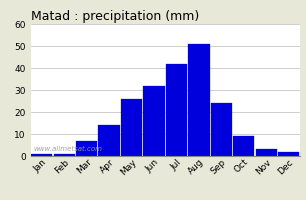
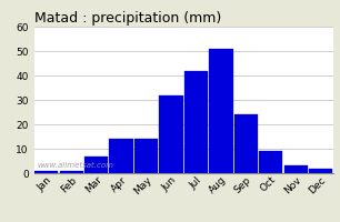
May: 26 -> 14
